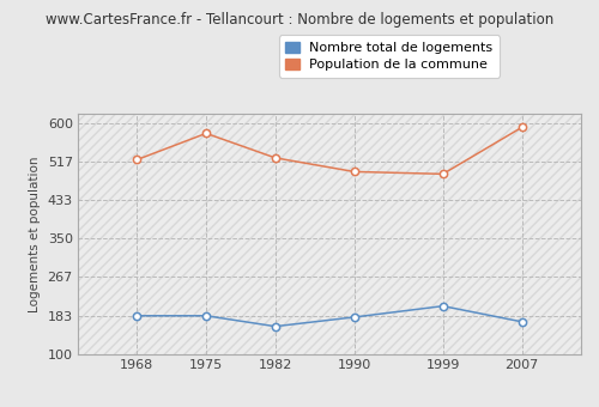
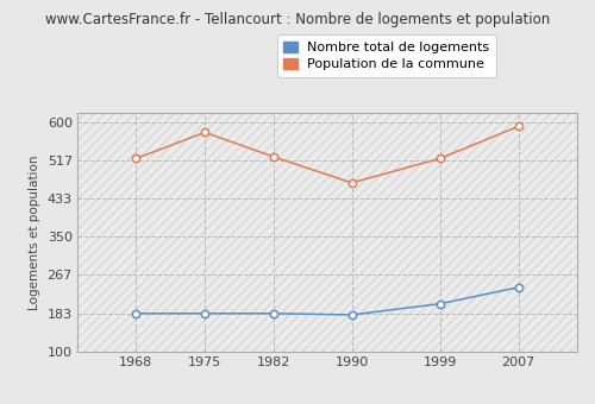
Nombre total de logements/1982: 160 -> 183
Population de la commune/1990: 495 -> 468
Population de la commune/1999: 490 -> 521
Nombre total de logements/2007: 170 -> 240
